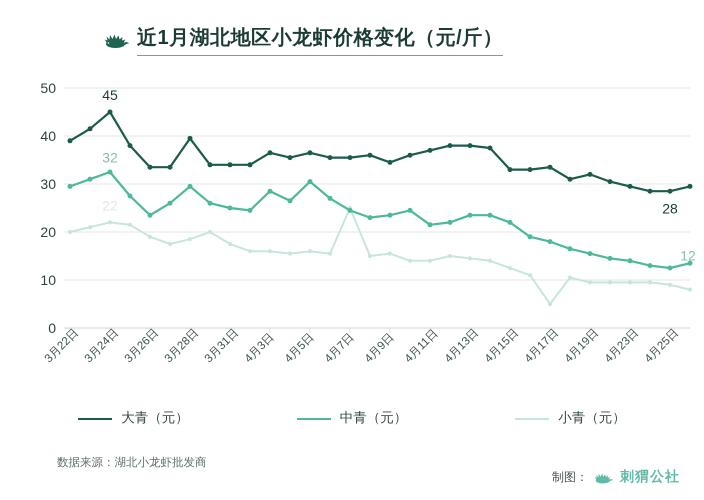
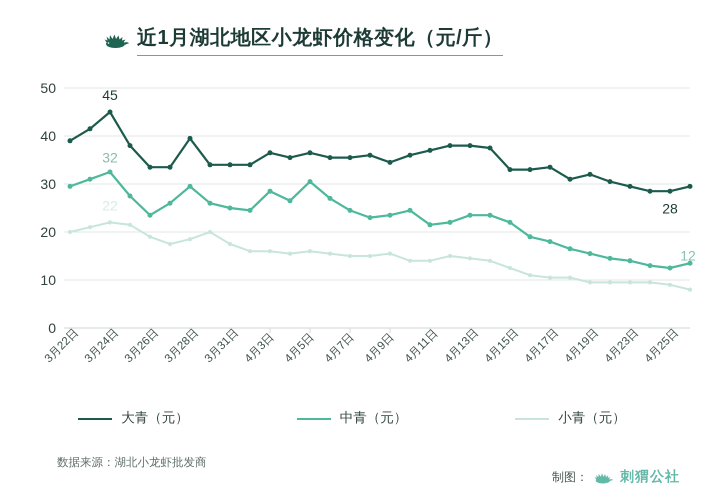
小青（元）/4月7日: 25 -> 15
小青（元）/4月17日: 5 -> 10
